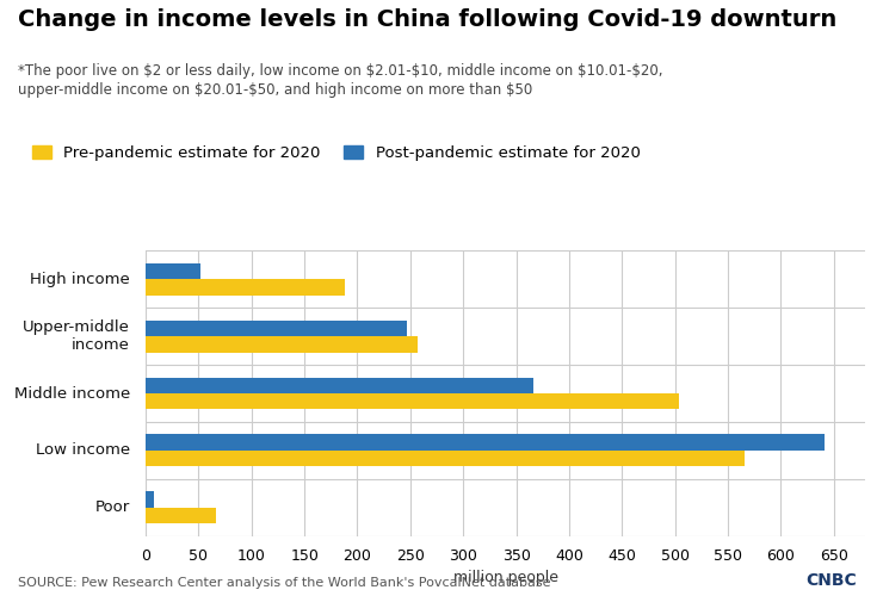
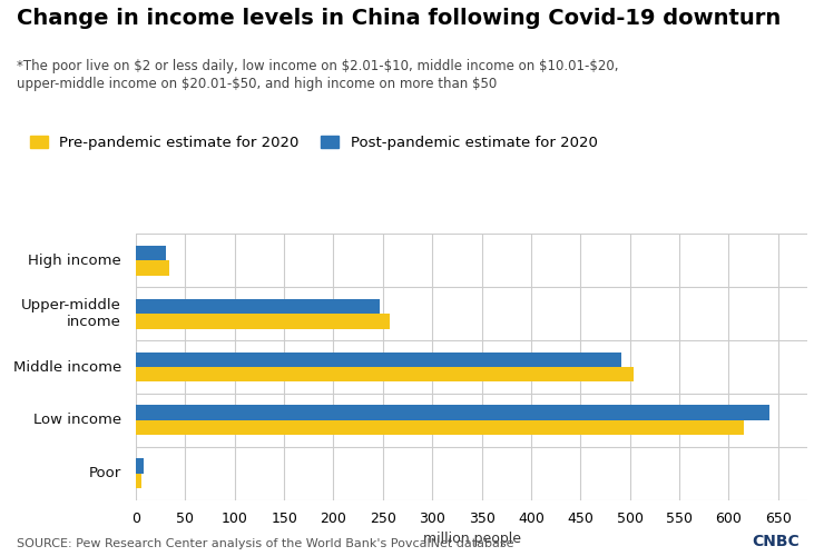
Post-pandemic estimate for 2020/High income: 52 -> 30
Pre-pandemic estimate for 2020/High income: 188 -> 34
Post-pandemic estimate for 2020/Middle income: 366 -> 491
Pre-pandemic estimate for 2020/Low income: 566 -> 616
Pre-pandemic estimate for 2020/Poor: 66 -> 5
